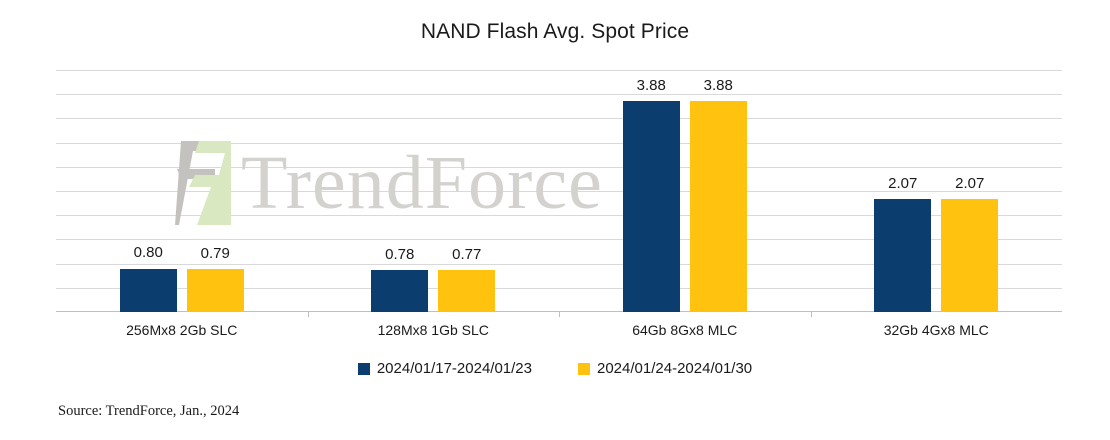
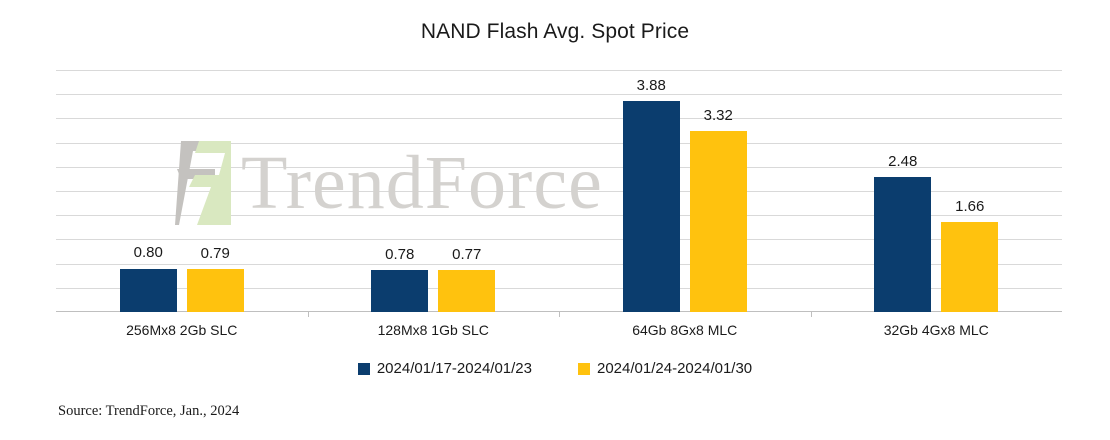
2024/01/24-2024/01/30/64Gb 8Gx8 MLC: 3.88 -> 3.32
2024/01/17-2024/01/23/32Gb 4Gx8 MLC: 2.07 -> 2.48
2024/01/24-2024/01/30/32Gb 4Gx8 MLC: 2.07 -> 1.66
